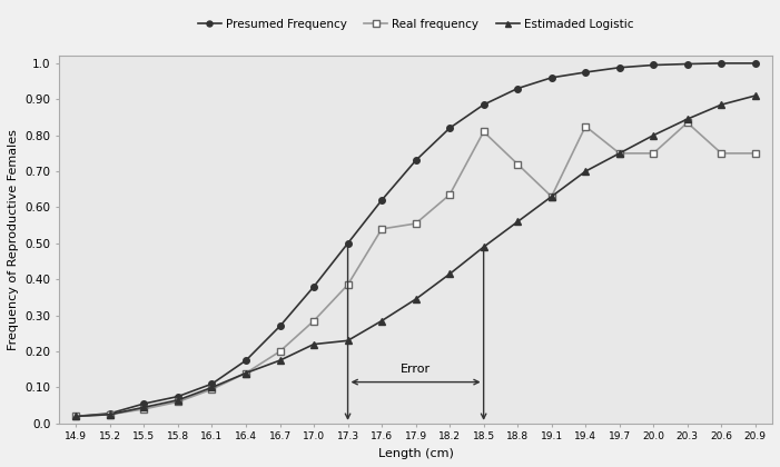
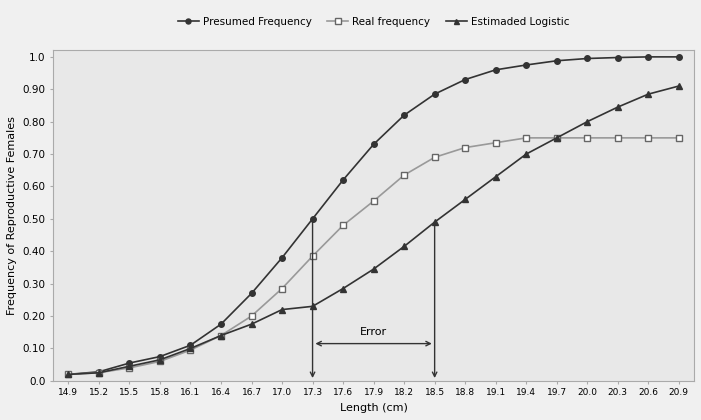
Real frequency/17.6: 0.540 -> 0.480
Real frequency/18.5: 0.810 -> 0.690
Real frequency/19.1: 0.630 -> 0.735
Real frequency/19.4: 0.825 -> 0.750
Real frequency/20.3: 0.835 -> 0.750
